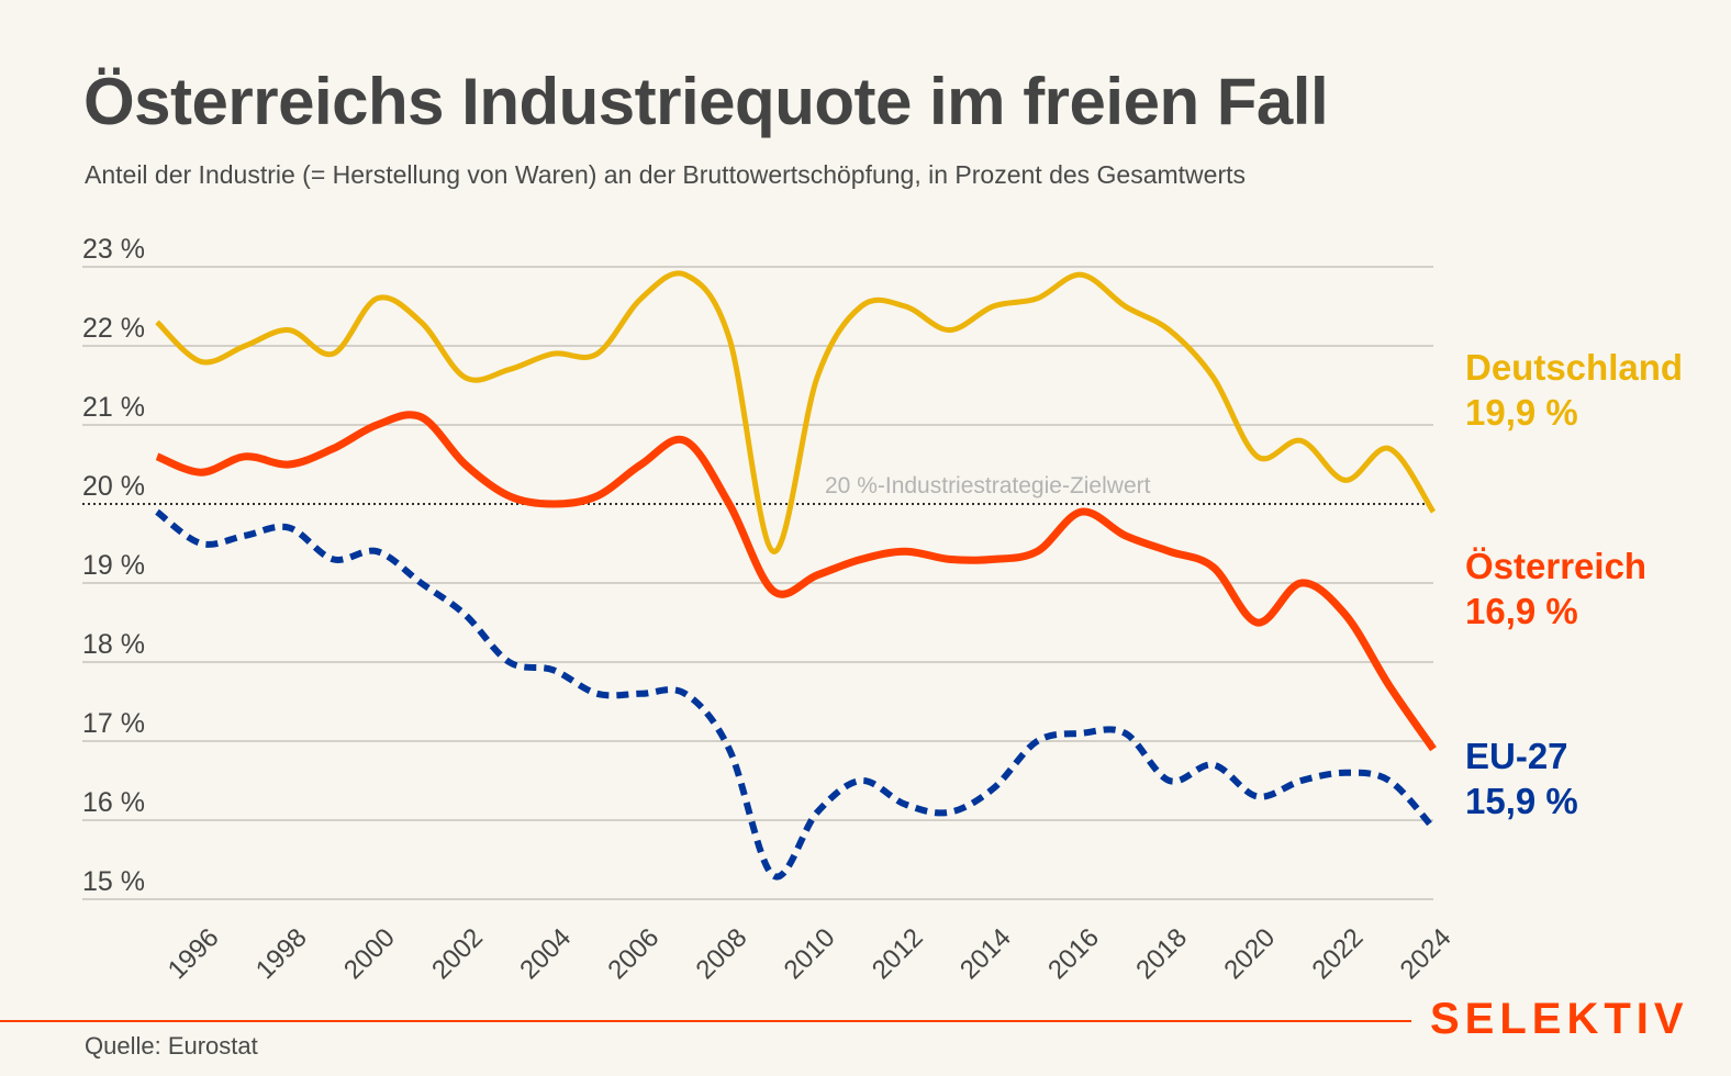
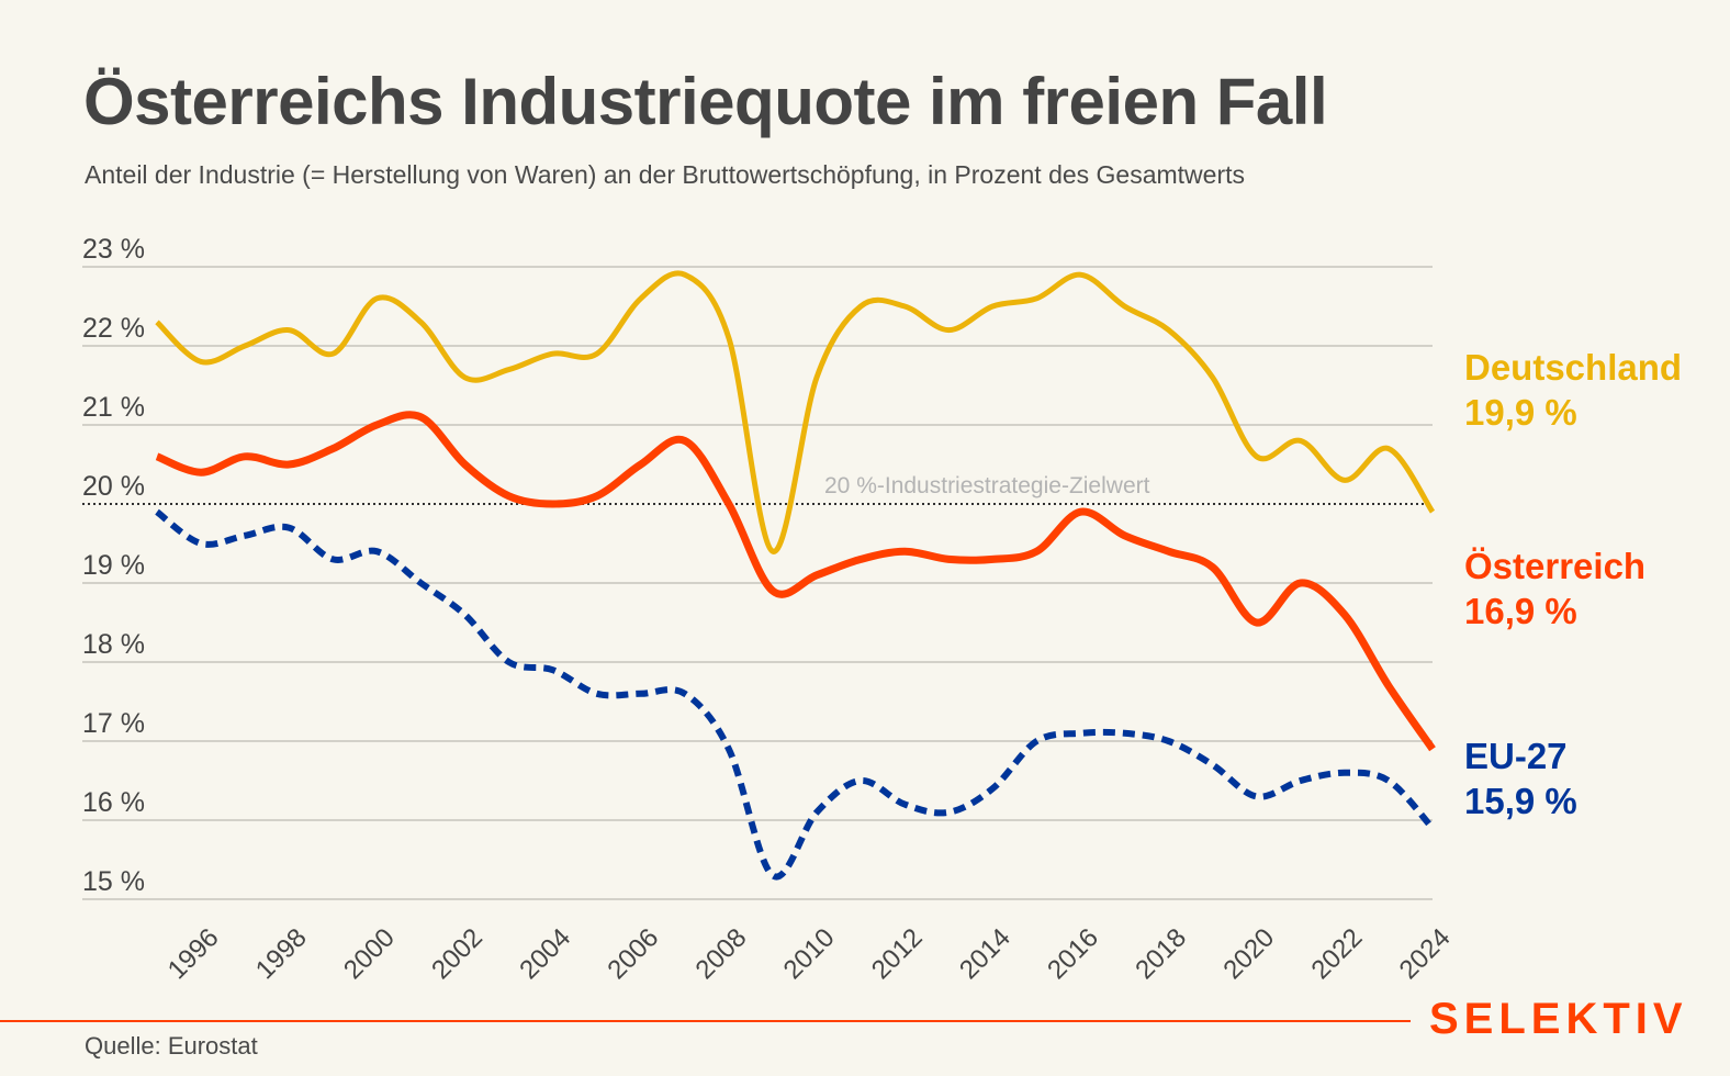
EU-27/2018: 16.5% -> 17.0%
